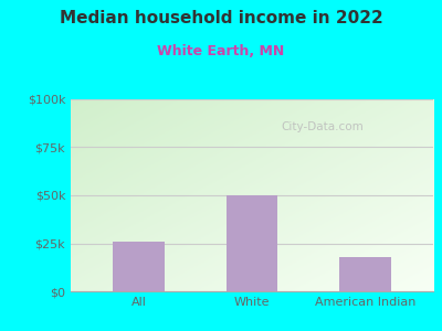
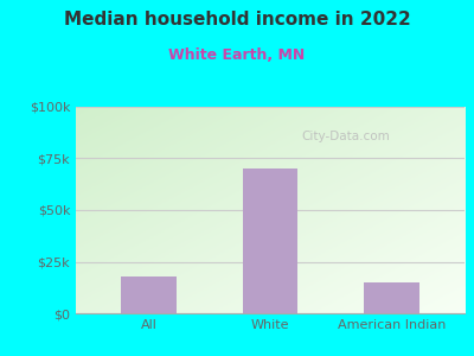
All: $26k -> $18k
White: $50k -> $70k
American Indian: $18k -> $15k
